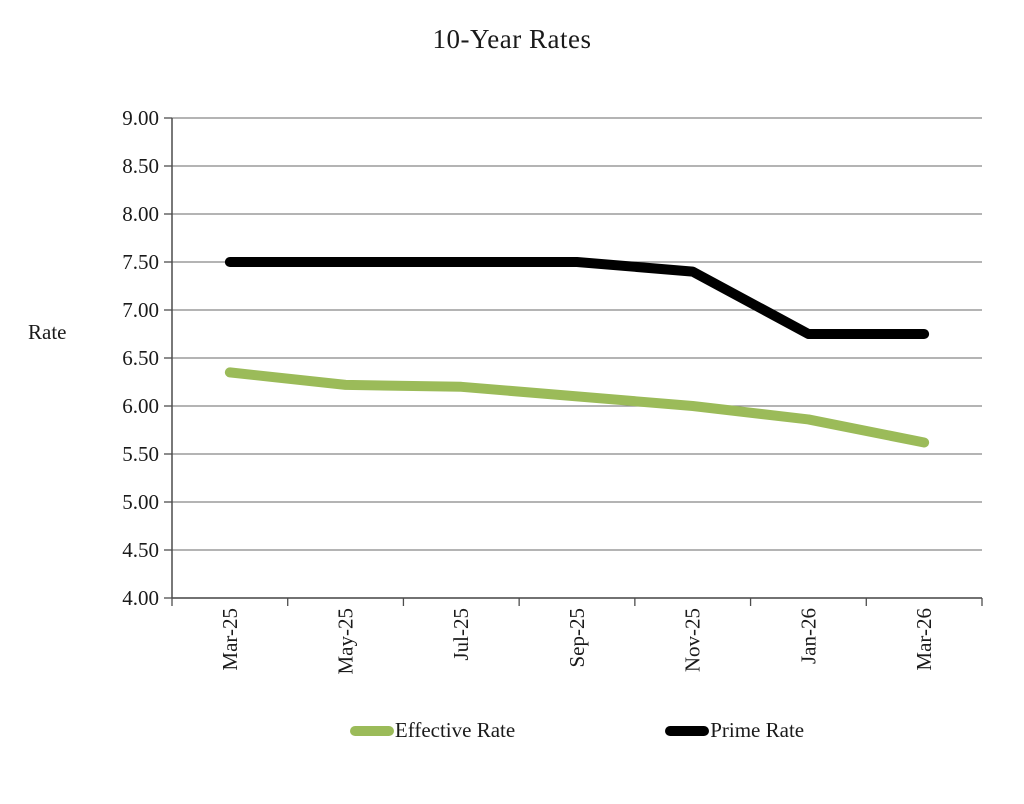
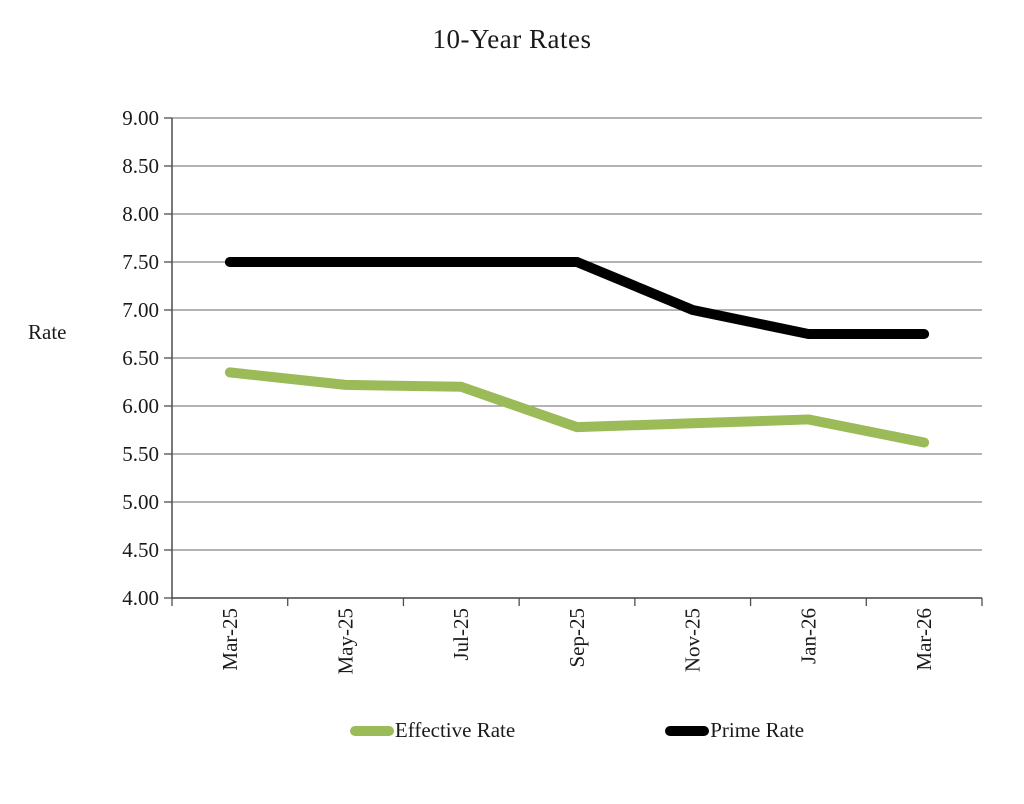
Effective Rate/Sep-25: 6.1 -> 5.8
Effective Rate/Nov-25: 6.0 -> 5.8
Prime Rate/Nov-25: 7.4 -> 7.0
